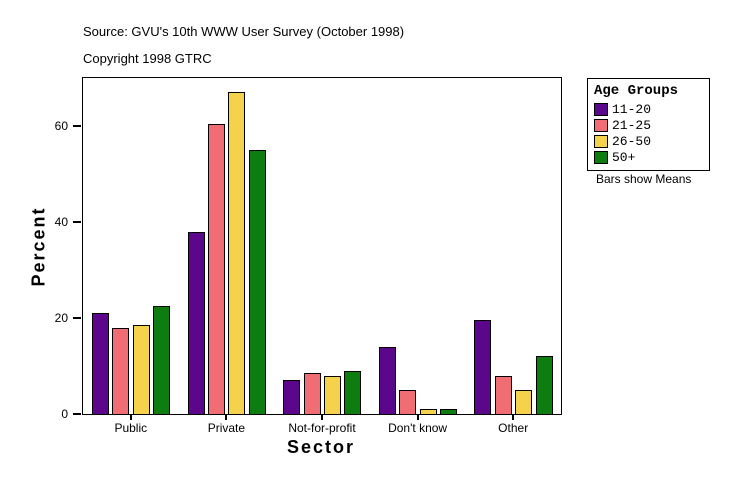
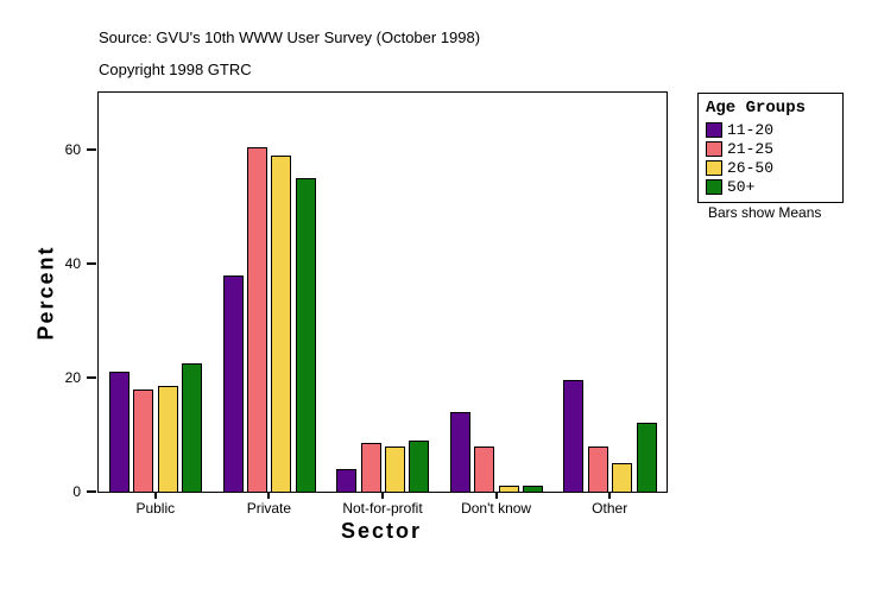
26-50/Private: 67 -> 59
11-20/Not-for-profit: 7 -> 4
21-25/Don't know: 5 -> 8
